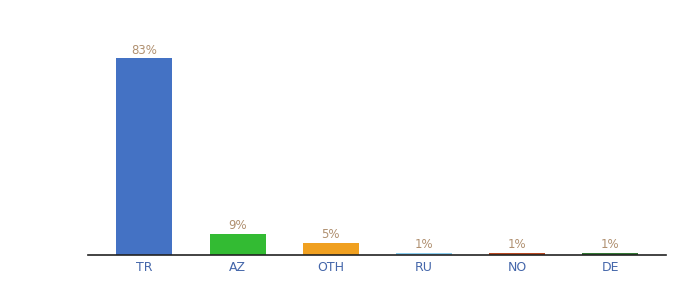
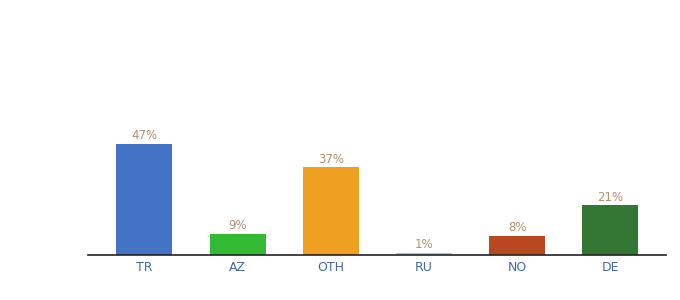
TR: 83% -> 47%
OTH: 5% -> 37%
NO: 1% -> 8%
DE: 1% -> 21%
